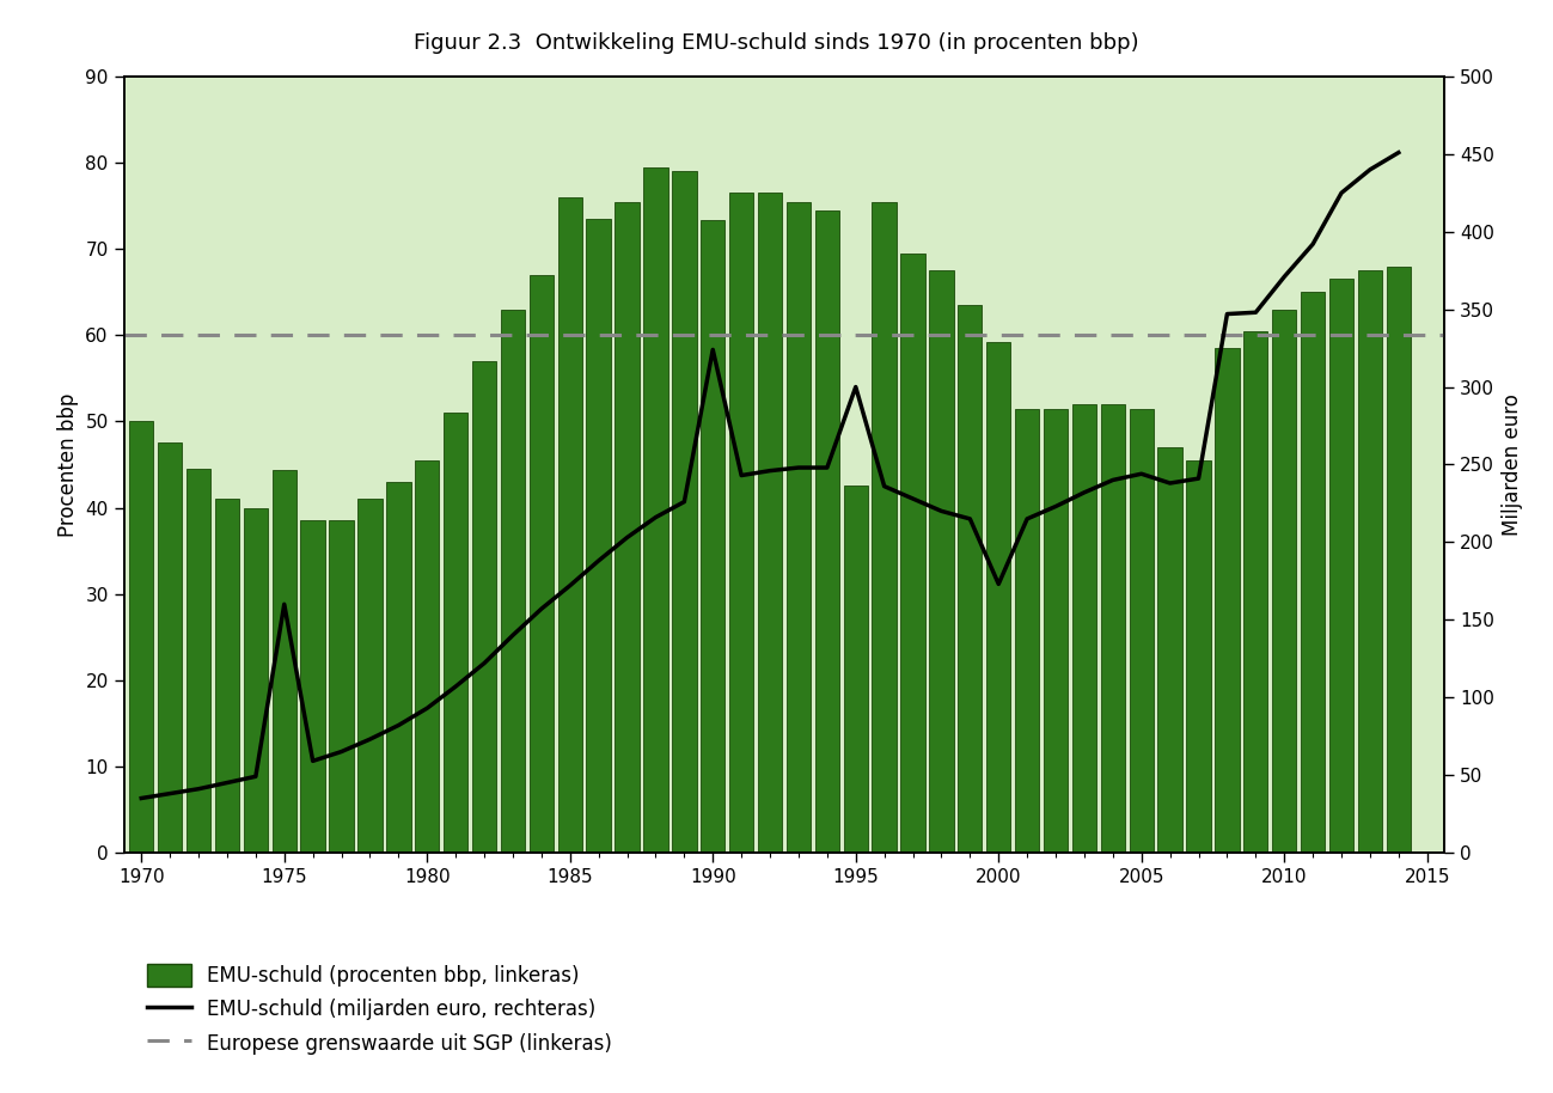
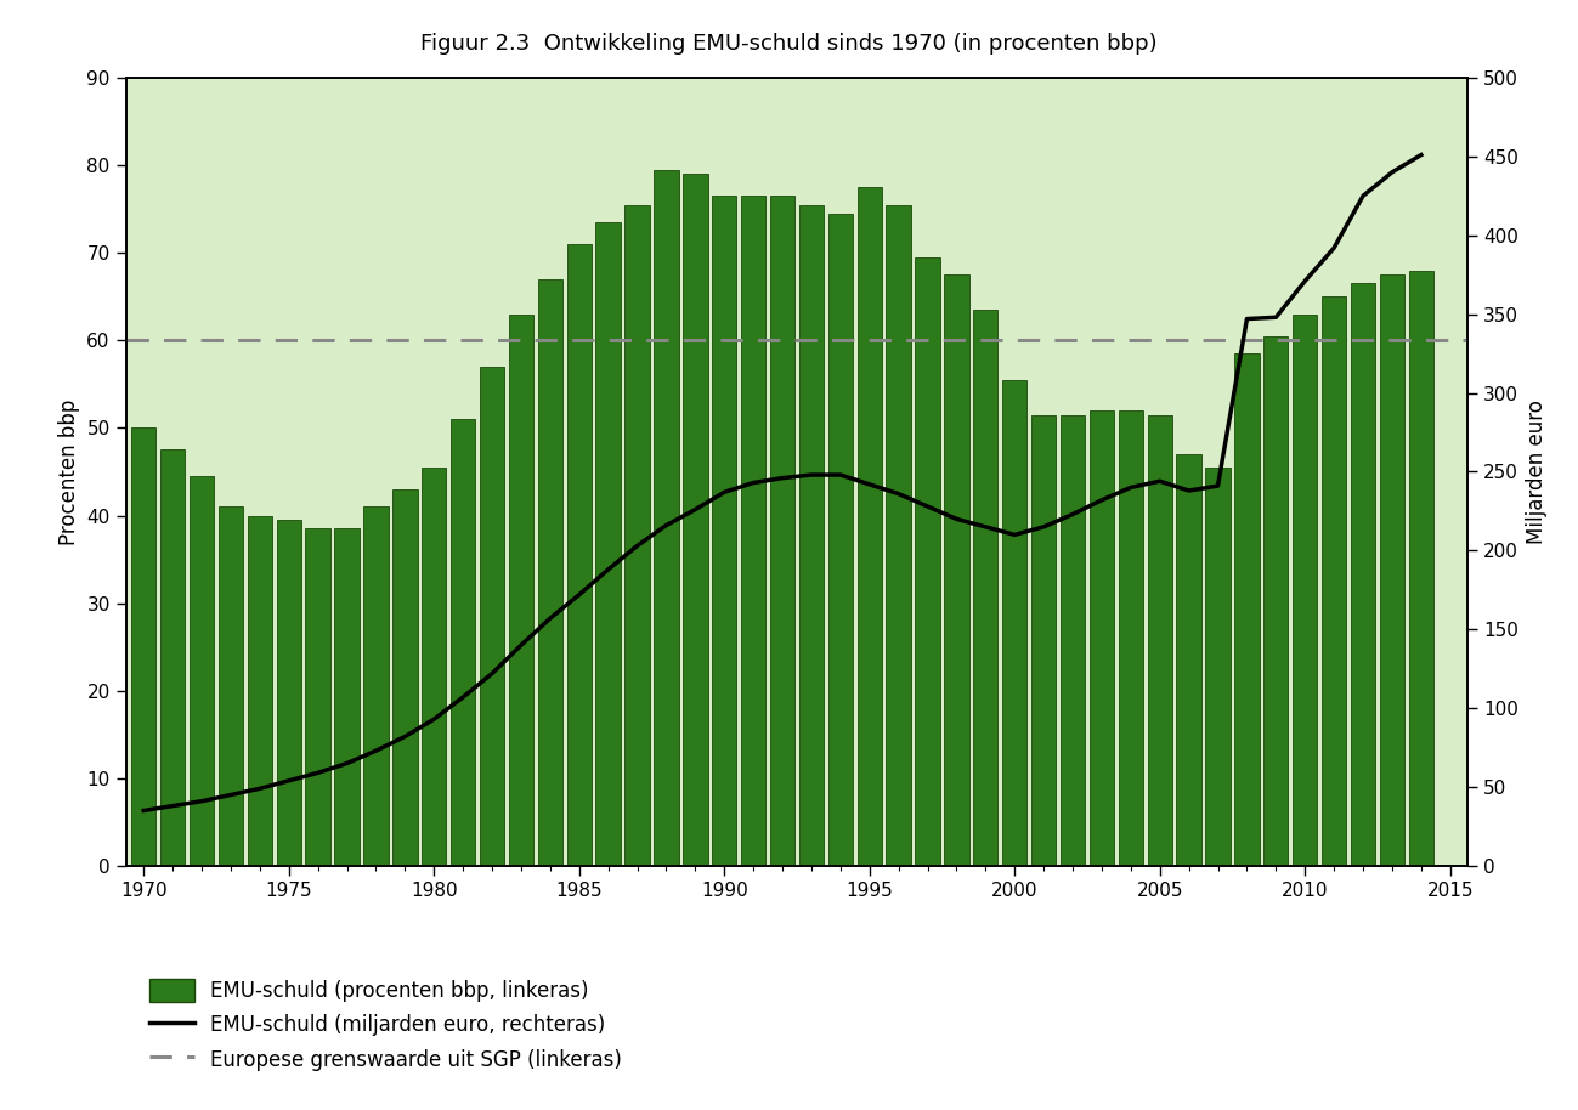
EMU-schuld (procenten bbp, linkeras)/1975: 44.4 -> 39.5
EMU-schuld (miljarden euro, rechteras)/1975: 160 -> 54
EMU-schuld (procenten bbp, linkeras)/1985: 76.0 -> 71.0
EMU-schuld (procenten bbp, linkeras)/1990: 73.4 -> 76.5
EMU-schuld (miljarden euro, rechteras)/1990: 324 -> 237
EMU-schuld (procenten bbp, linkeras)/1995: 42.6 -> 77.5
EMU-schuld (miljarden euro, rechteras)/1995: 300 -> 242
EMU-schuld (procenten bbp, linkeras)/2000: 59.2 -> 55.5
EMU-schuld (miljarden euro, rechteras)/2000: 173 -> 210
